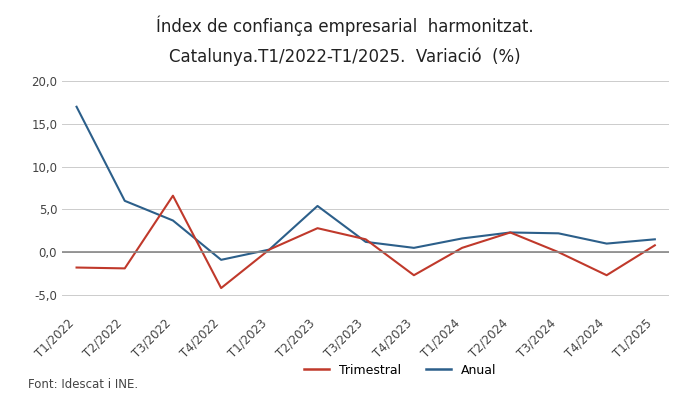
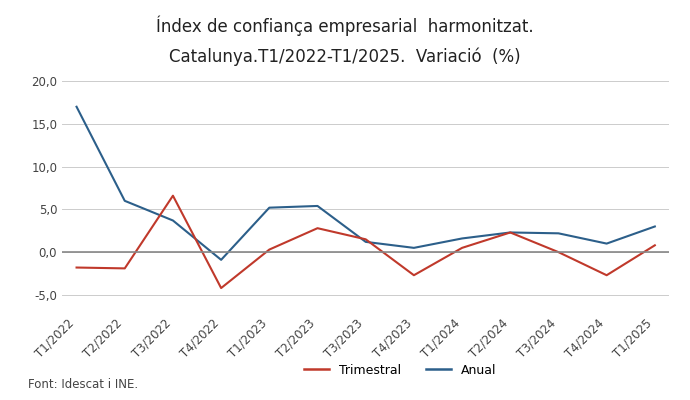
Anual/T1/2023: 0,3 -> 5,2
Anual/T1/2025: 1,5 -> 3,0
